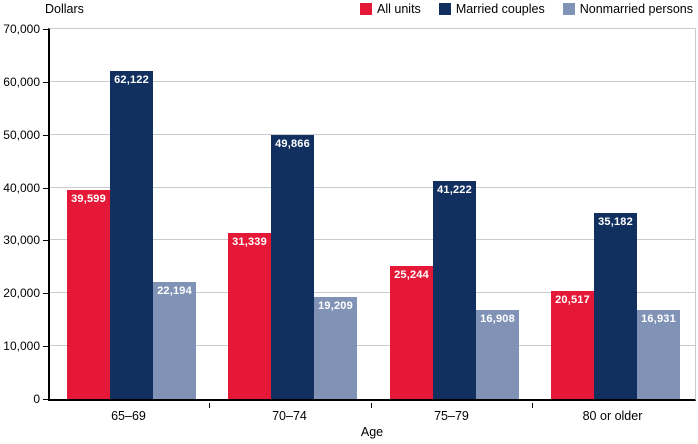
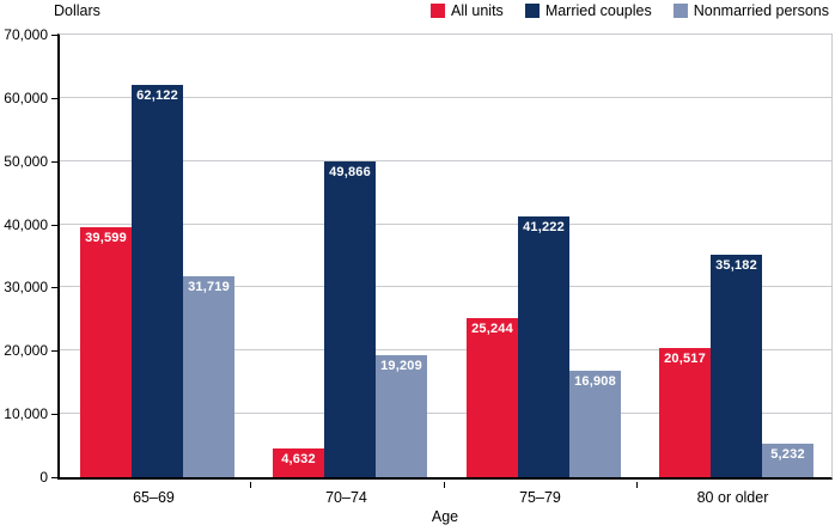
Nonmarried persons/65–69: 22,194 -> 31,719
All units/70–74: 31,339 -> 4,632
Nonmarried persons/80 or older: 16,931 -> 5,232
